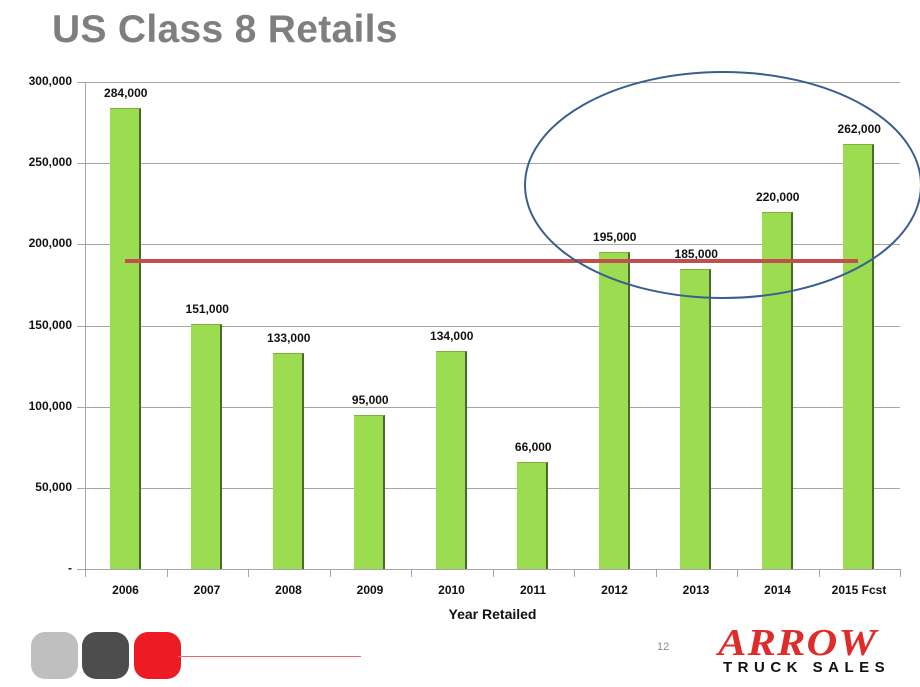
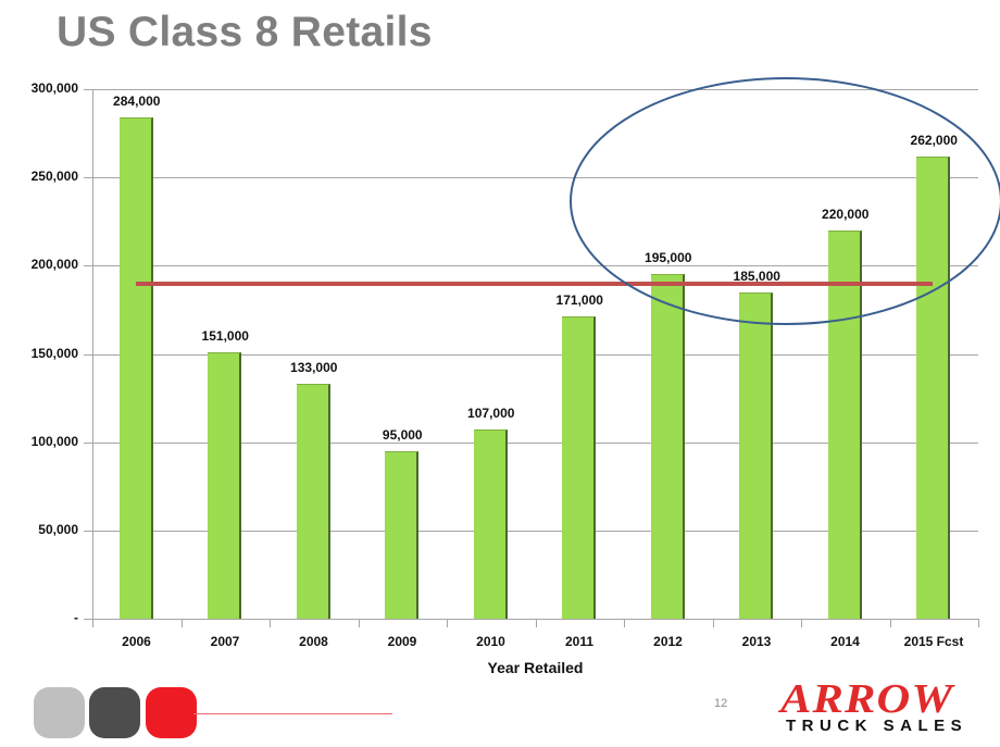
2010: 134,000 -> 107,000
2011: 66,000 -> 171,000
